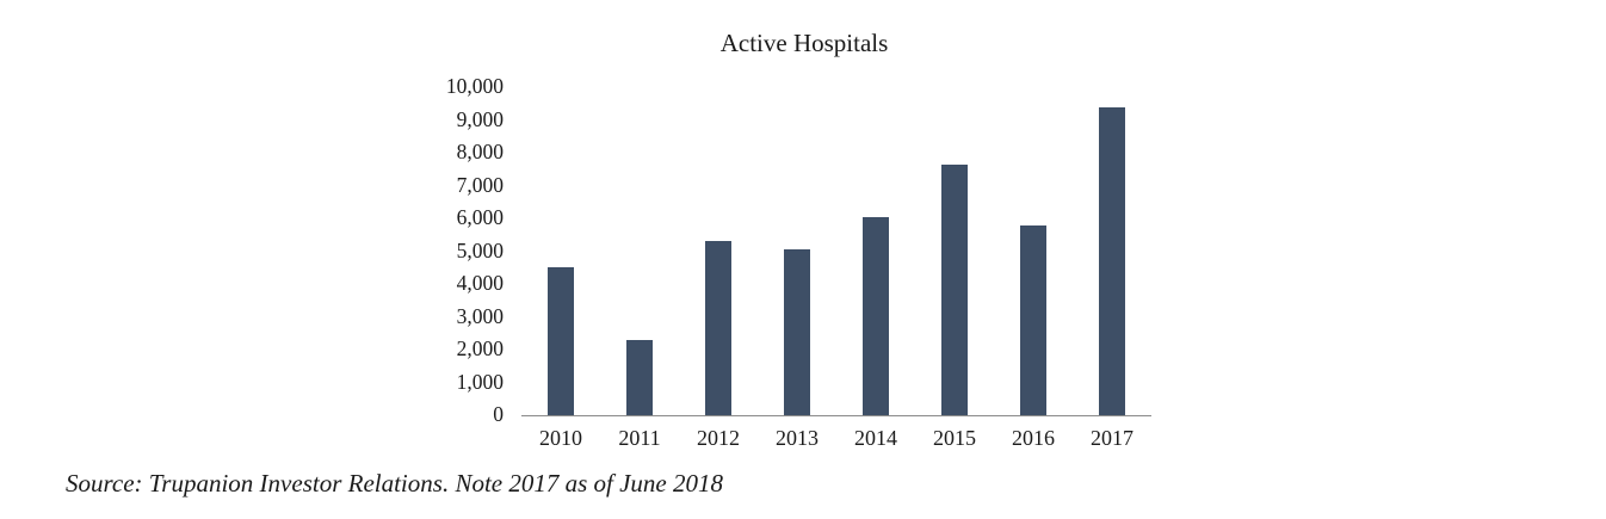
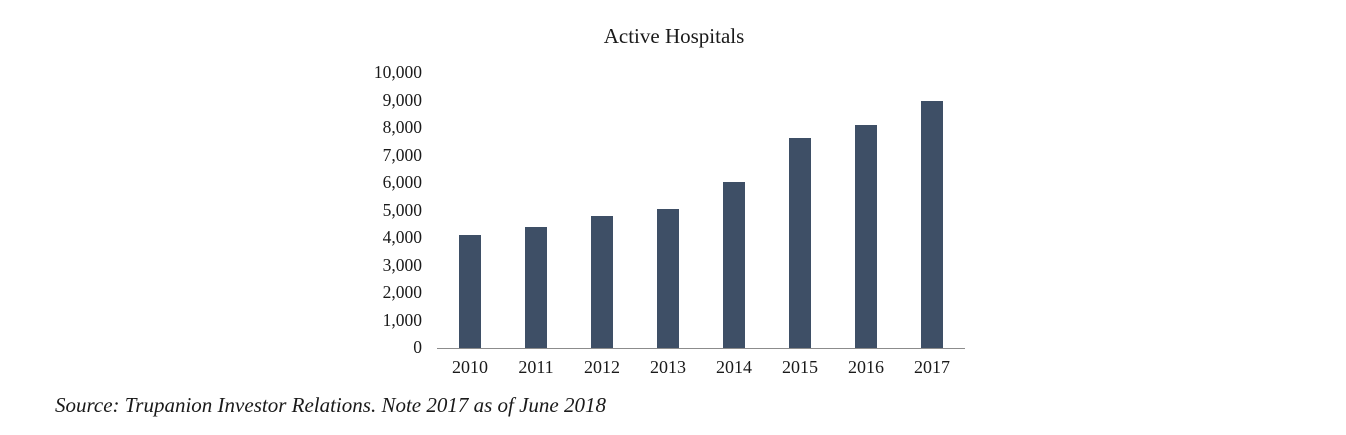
2010: 4500 -> 4100
2011: 2300 -> 4400
2012: 5300 -> 4800
2016: 5800 -> 8100
2017: 9400 -> 9000
